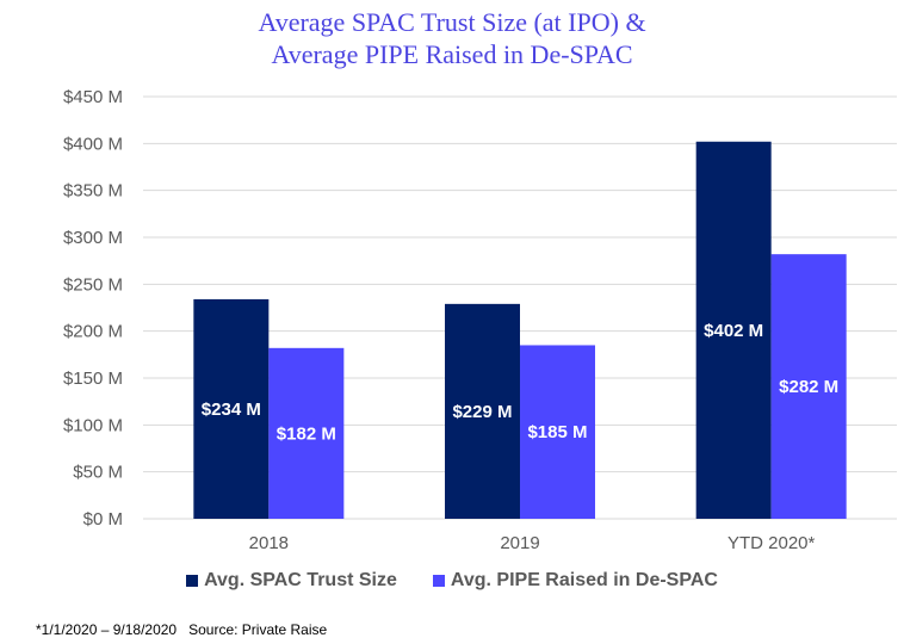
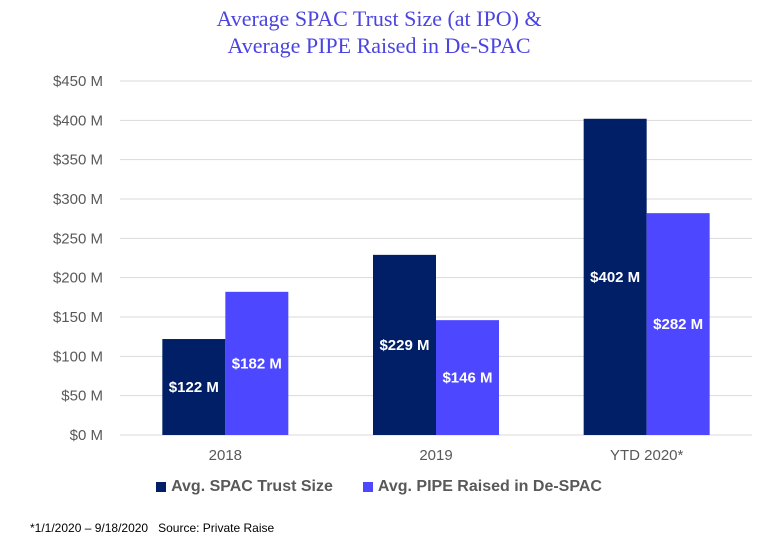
Avg. SPAC Trust Size/2018: $234 -> $122
Avg. PIPE Raised in De-SPAC/2019: $185 -> $146
